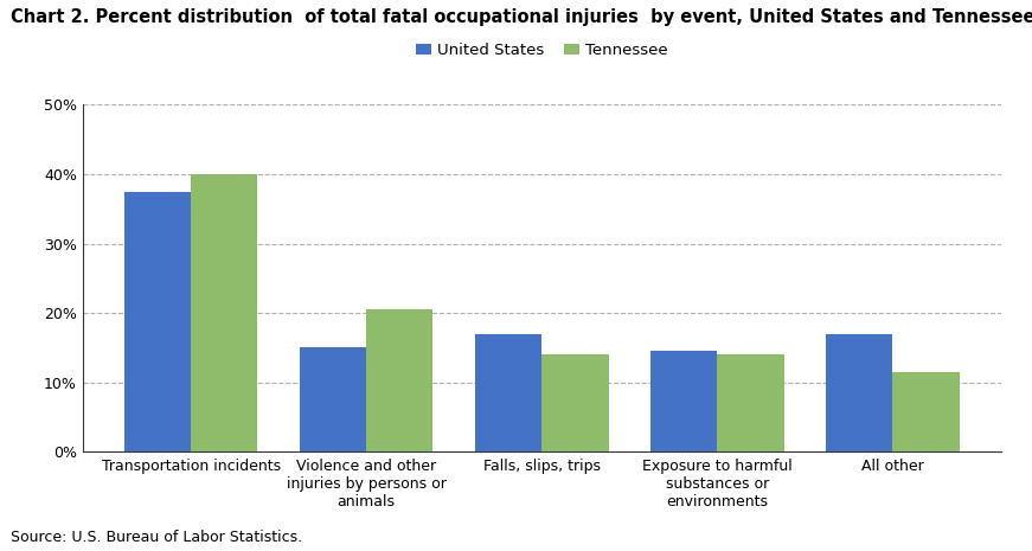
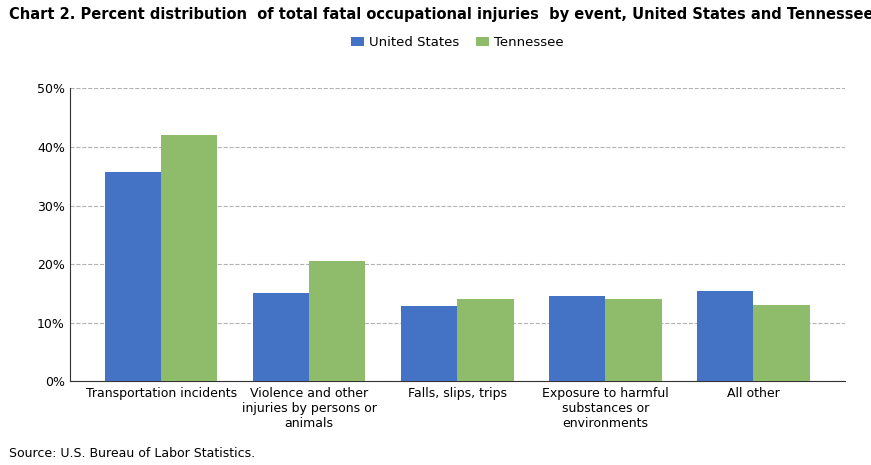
United States/Transportation incidents: 37.5% -> 35.8%
Tennessee/Transportation incidents: 40.0% -> 42.0%
United States/Falls, slips, trips: 17.0% -> 12.8%
United States/All other: 17.0% -> 15.4%
Tennessee/All other: 11.5% -> 13.0%
